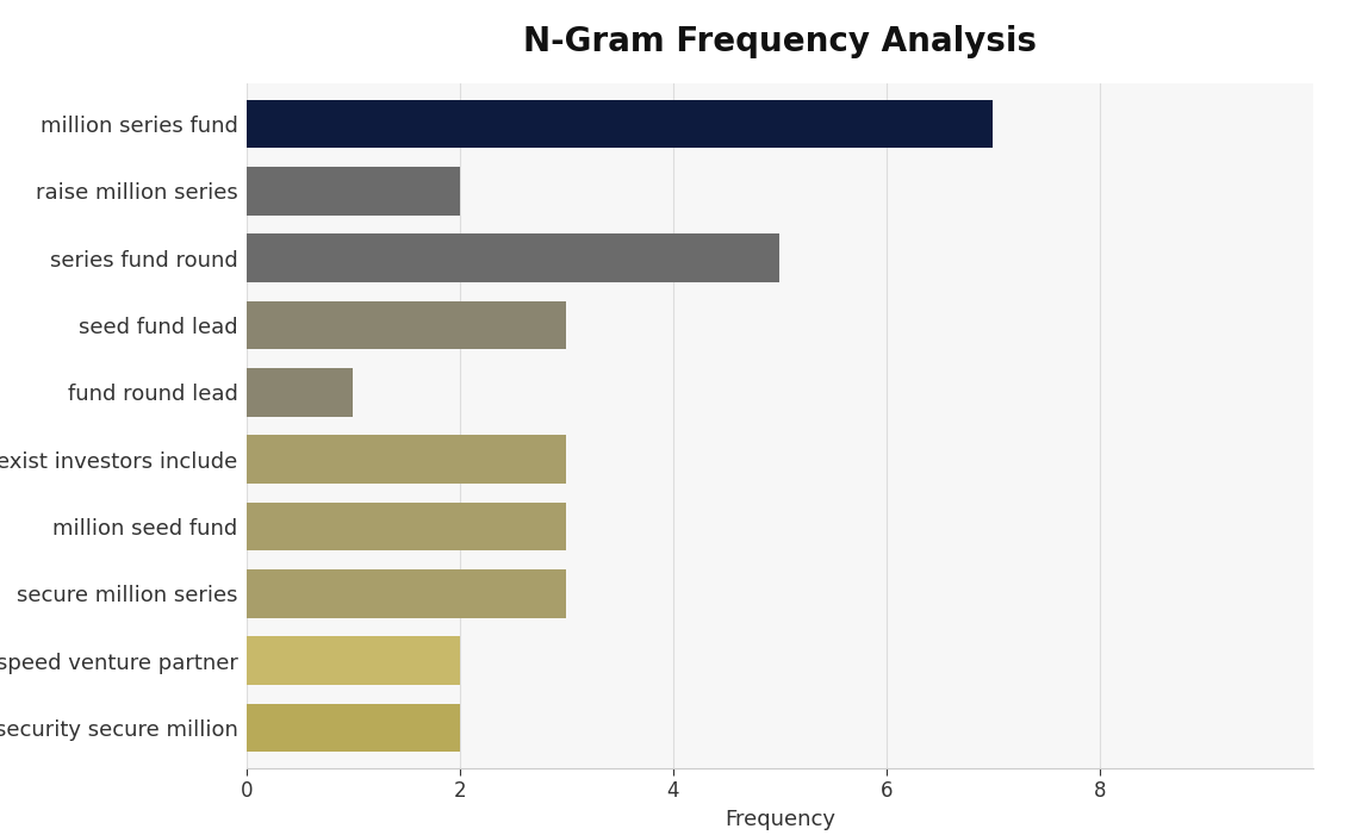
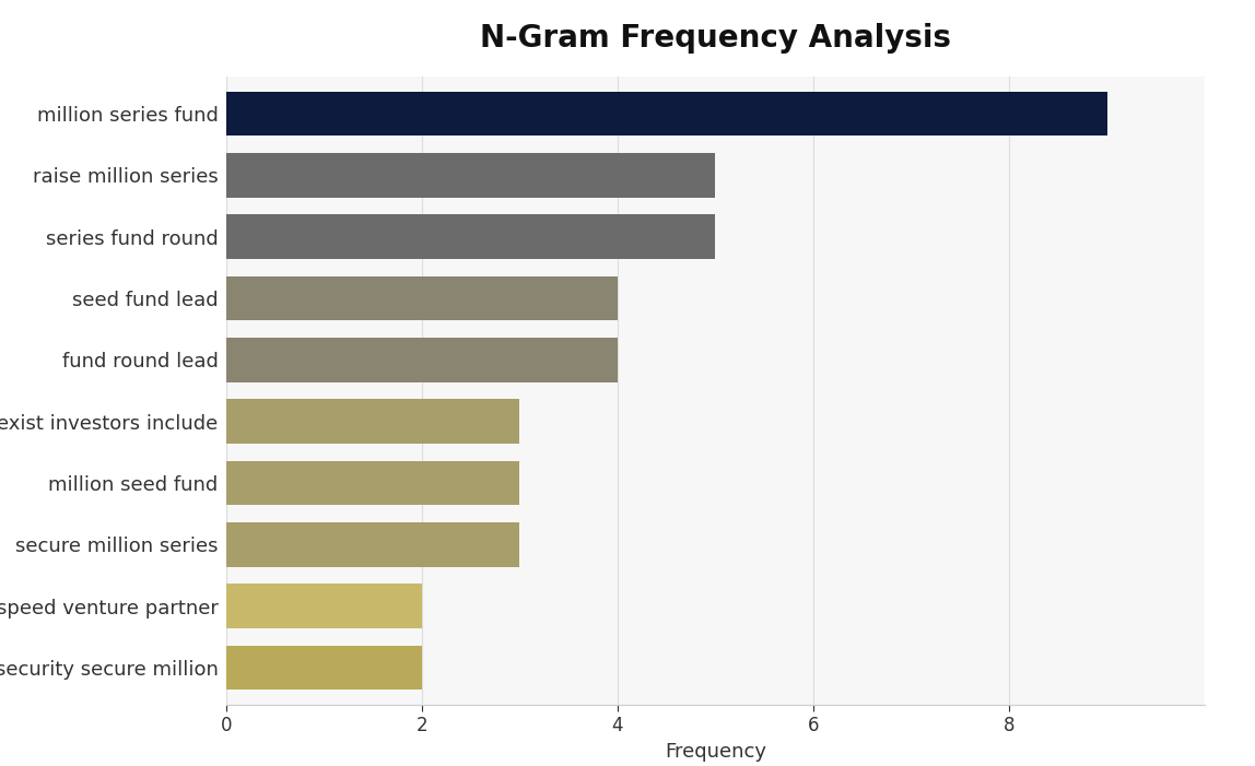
million series fund: 7 -> 9
raise million series: 2 -> 5
seed fund lead: 3 -> 4
fund round lead: 1 -> 4
